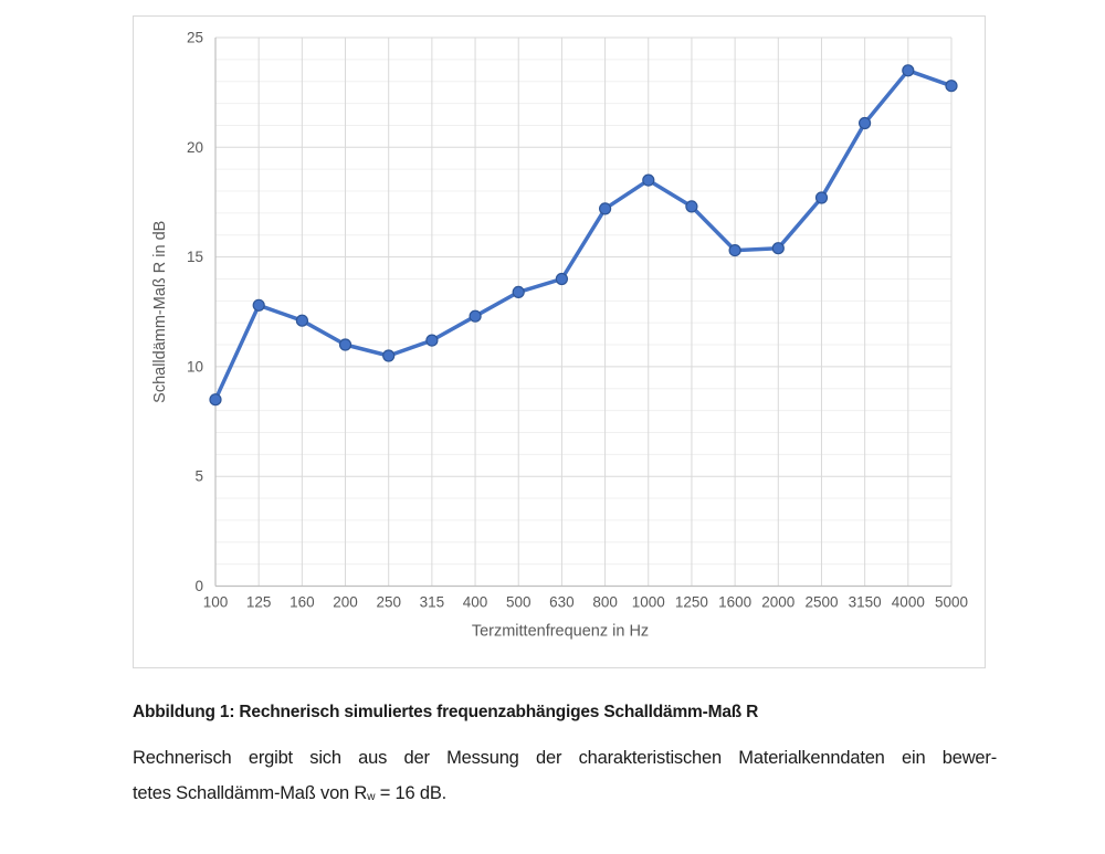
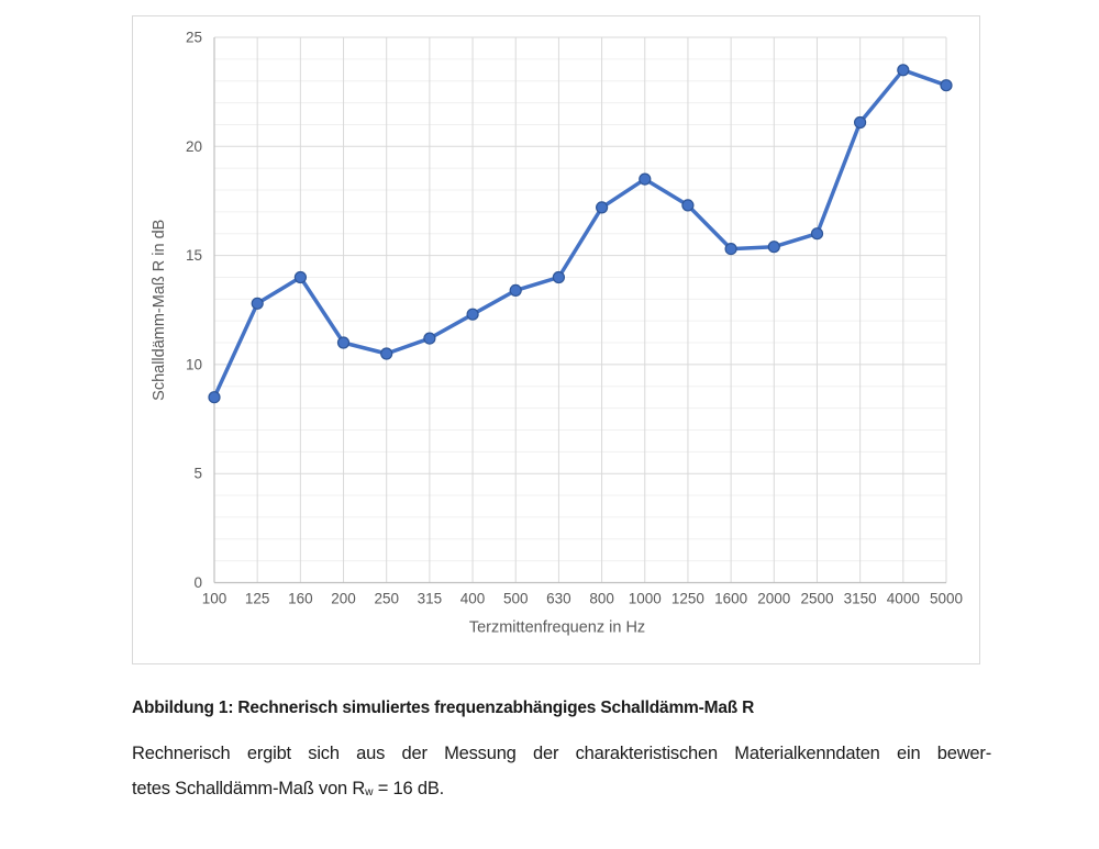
160: 12.1 -> 14.0
2500: 17.7 -> 16.0
